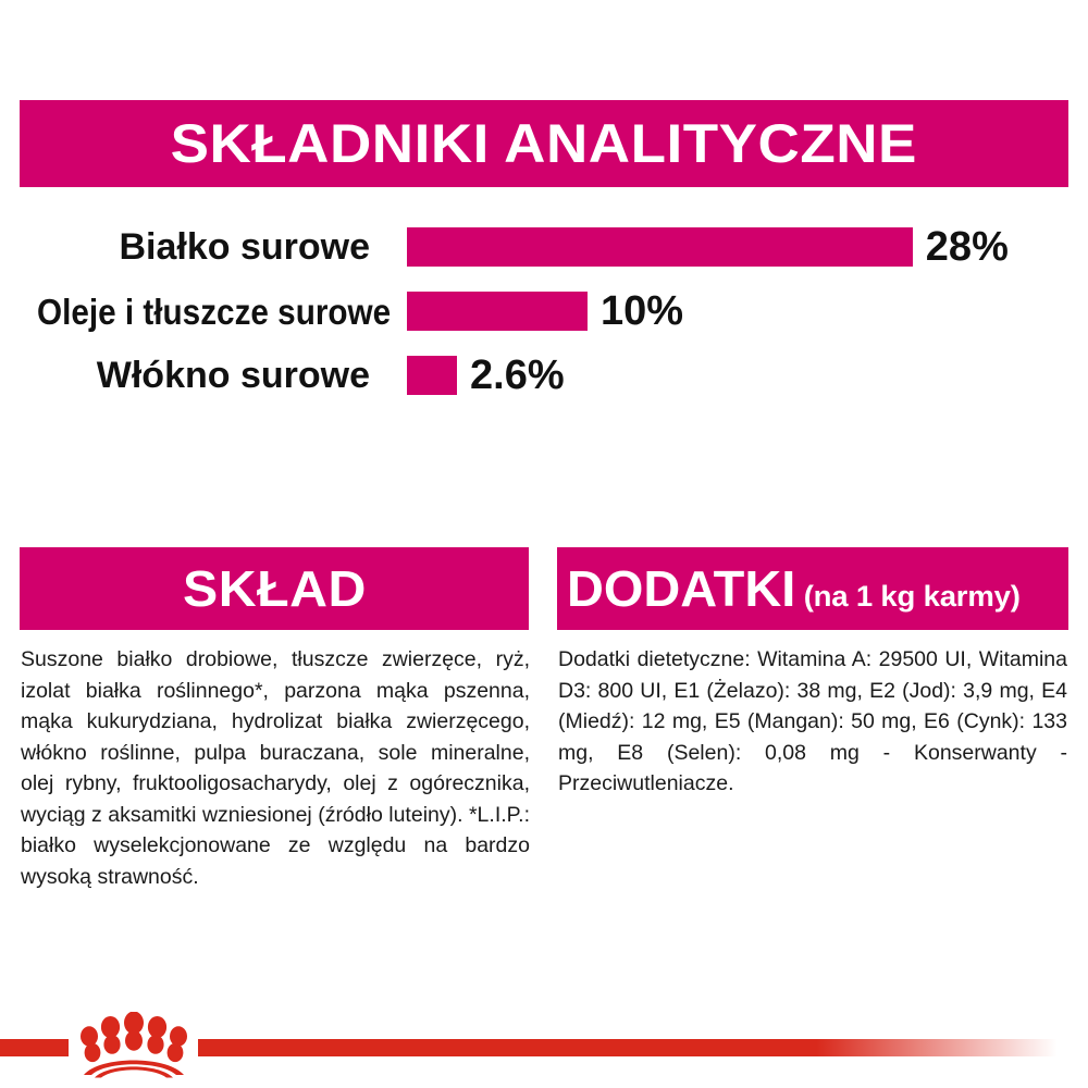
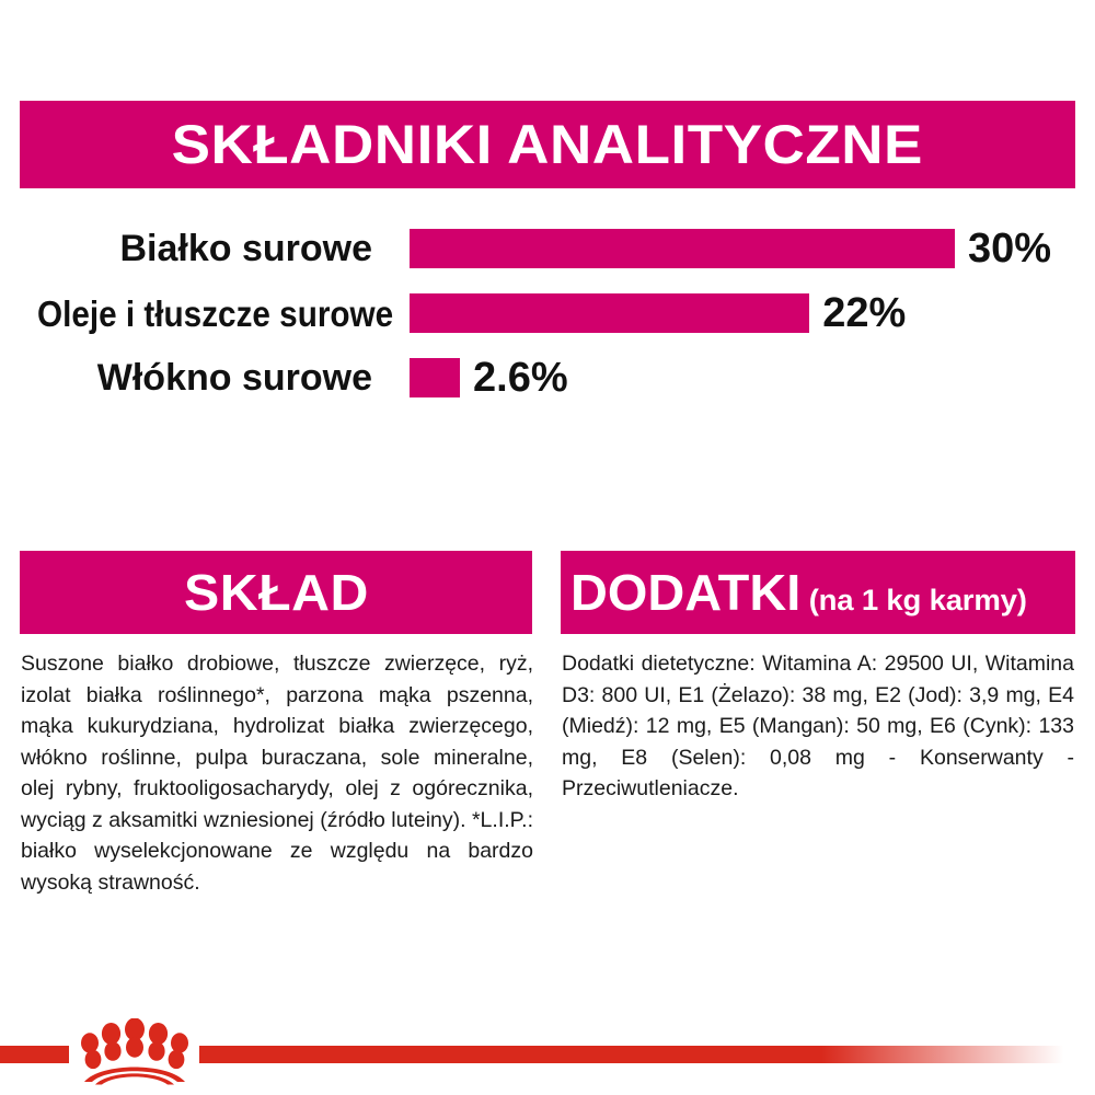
Białko surowe: 28% -> 30%
Oleje i tłuszcze surowe: 10% -> 22%
